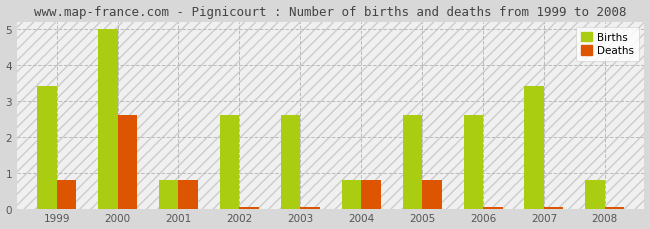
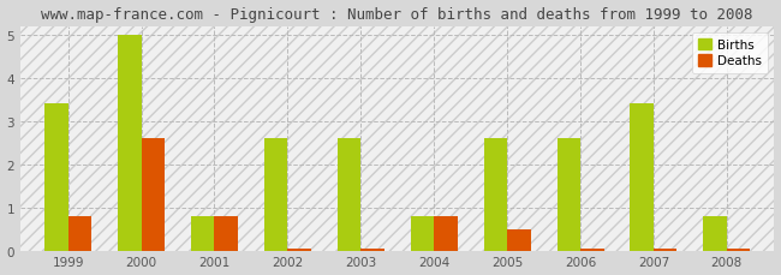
Deaths/2005: 0.80 -> 0.50
